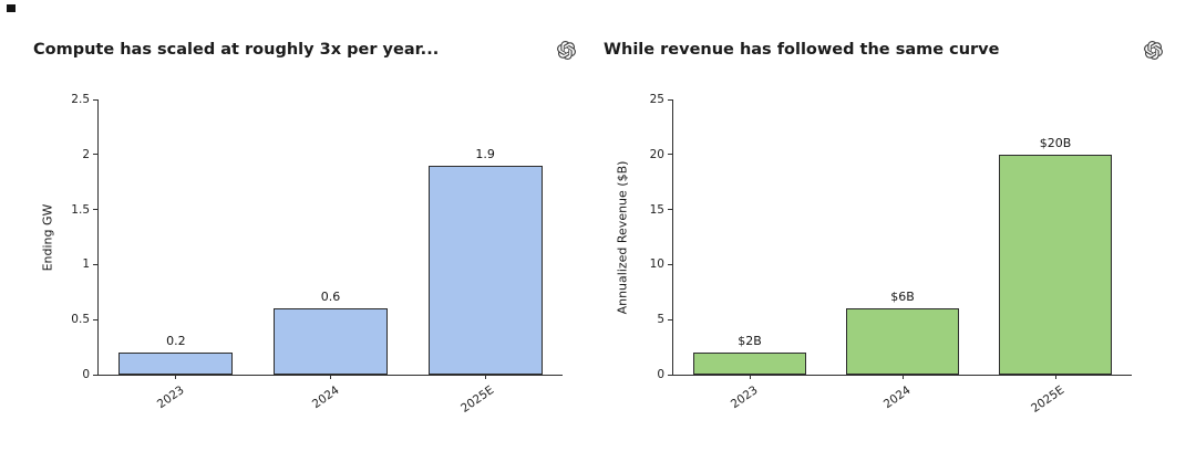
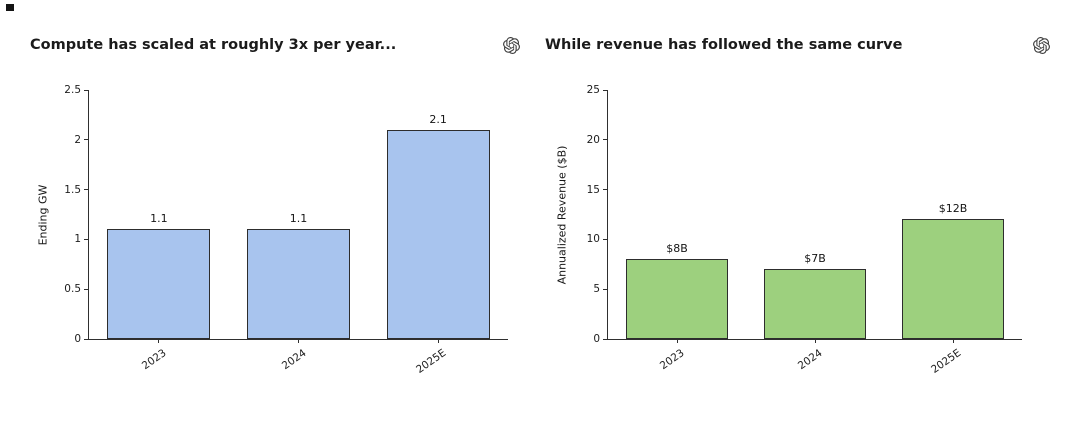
Compute has scaled at roughly 3x per year.../2023: 0.2 -> 1.1
Compute has scaled at roughly 3x per year.../2024: 0.6 -> 1.1
Compute has scaled at roughly 3x per year.../2025E: 1.9 -> 2.1
While revenue has followed the same curve/2023: $2B -> $8B
While revenue has followed the same curve/2024: $6B -> $7B
While revenue has followed the same curve/2025E: $20B -> $12B
